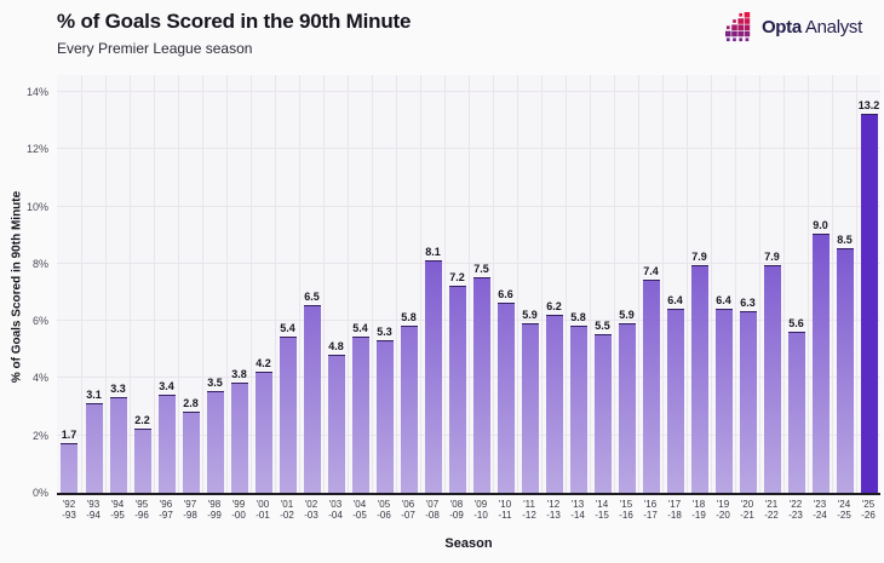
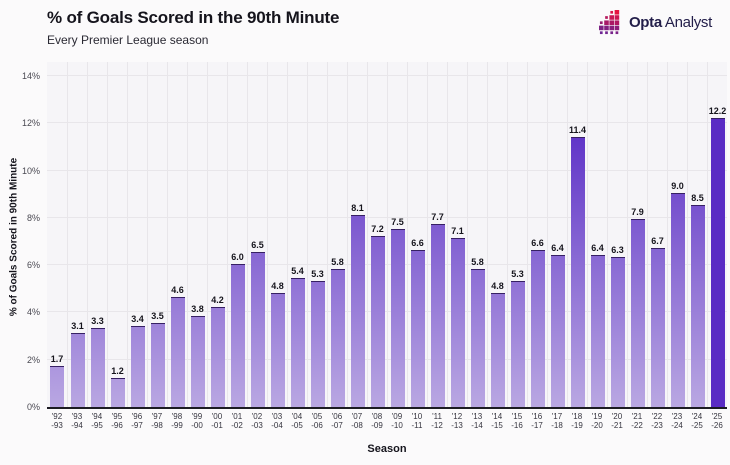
'95-96: 2.2 -> 1.2
'97-98: 2.8 -> 3.5
'98-99: 3.5 -> 4.6
'01-02: 5.4 -> 6.0
'11-12: 5.9 -> 7.7
'12-13: 6.2 -> 7.1
'14-15: 5.5 -> 4.8
'15-16: 5.9 -> 5.3
'16-17: 7.4 -> 6.6
'18-19: 7.9 -> 11.4
'22-23: 5.6 -> 6.7
'25-26: 13.2 -> 12.2
